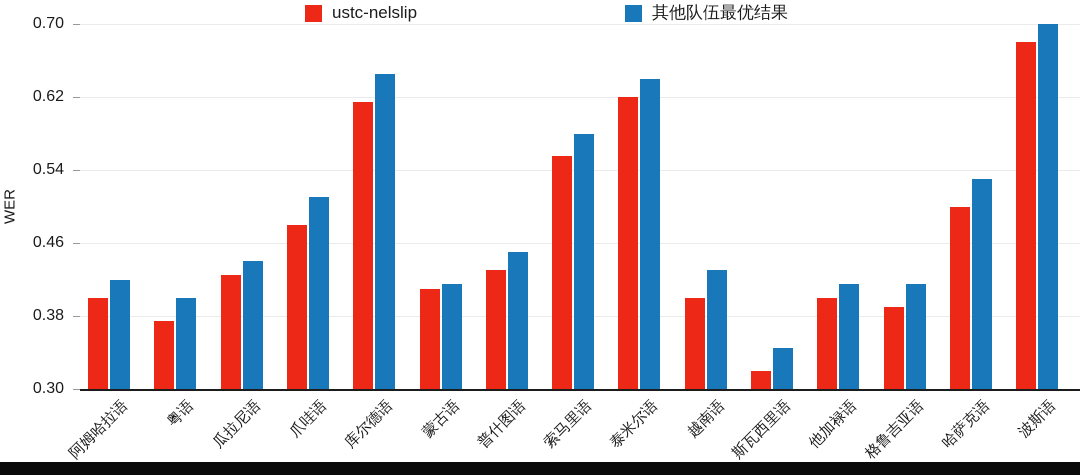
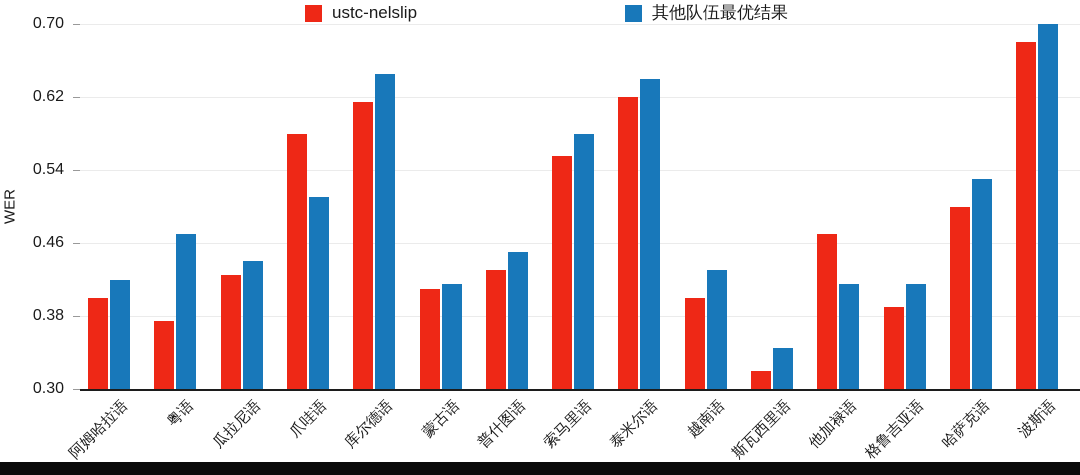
其他队伍最优结果/粤语: 0.40 -> 0.47
ustc-nelslip/爪哇语: 0.48 -> 0.58
ustc-nelslip/他加禄语: 0.40 -> 0.47
